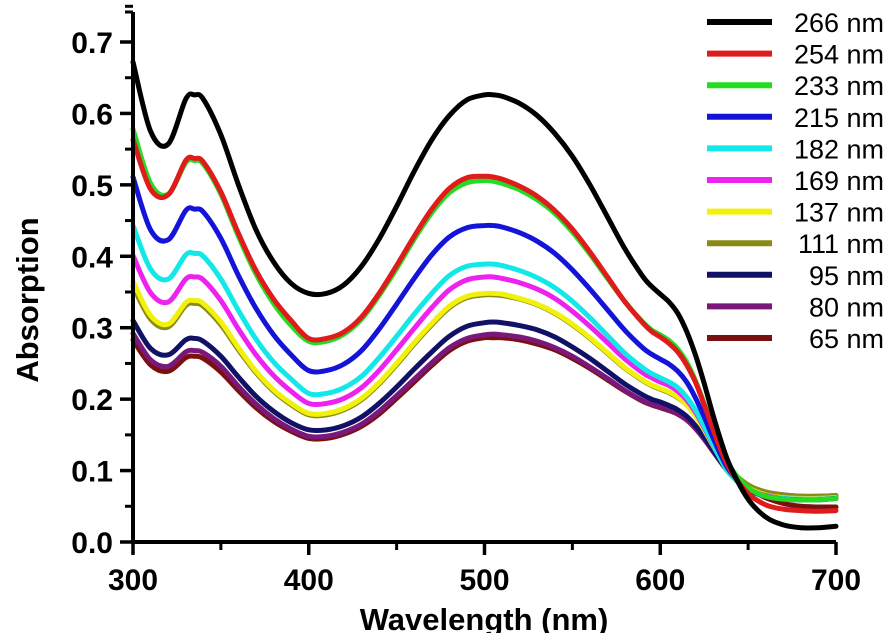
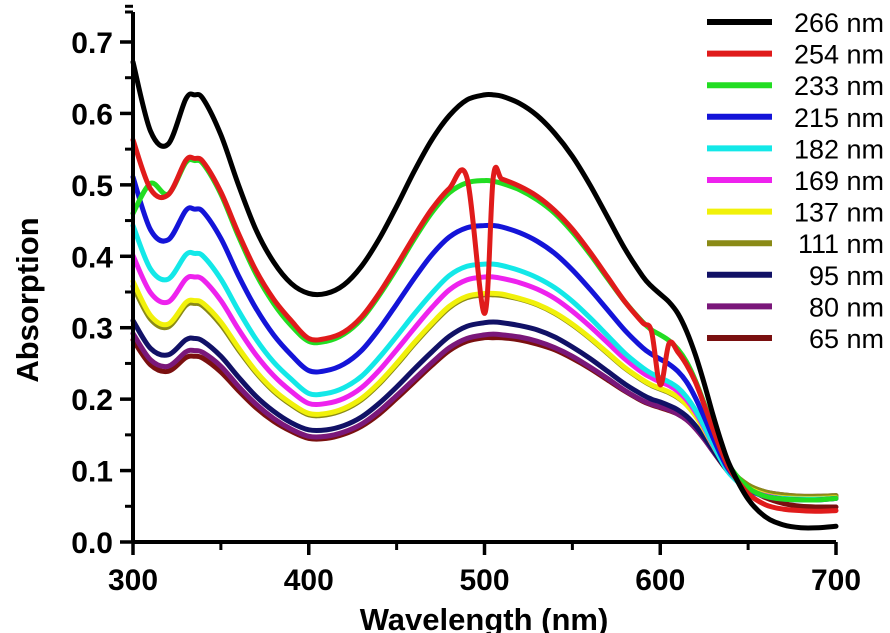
233 nm/300: 0.58 -> 0.46
254 nm/500: 0.51 -> 0.32
254 nm/600: 0.29 -> 0.22
